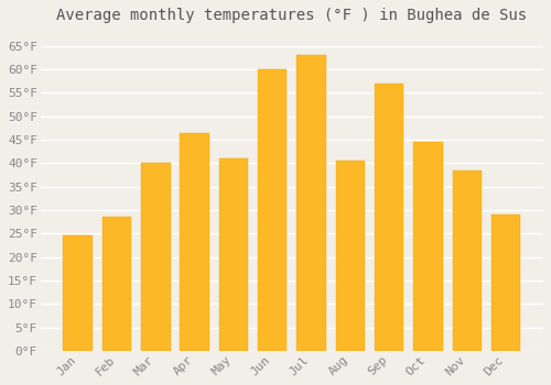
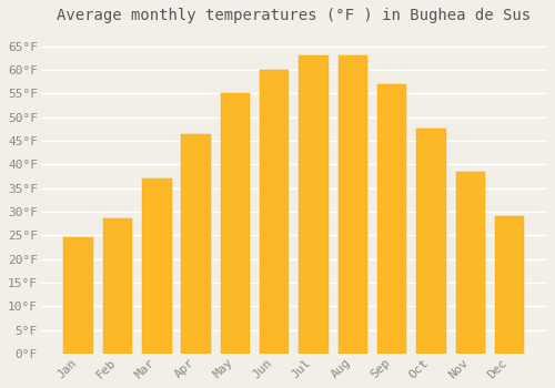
Mar: 40.0°F -> 37.0°F
May: 41.0°F -> 55.0°F
Aug: 40.5°F -> 63.0°F
Oct: 44.5°F -> 47.5°F
